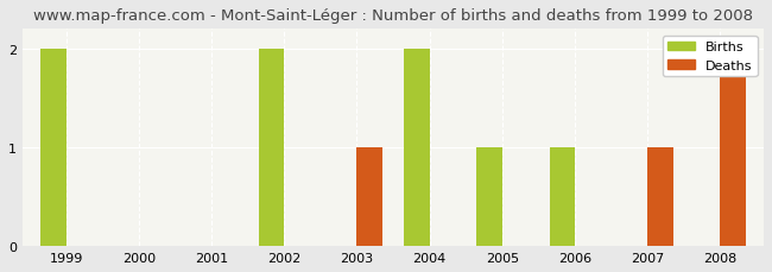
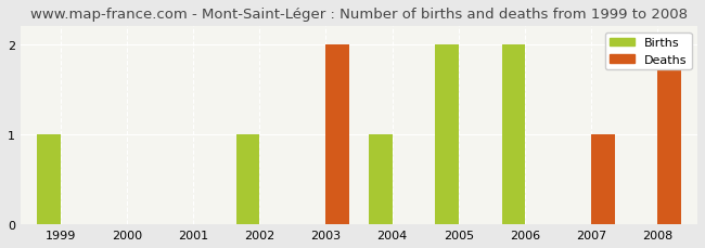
Births/1999: 2 -> 1
Births/2002: 2 -> 1
Deaths/2003: 1 -> 2
Births/2004: 2 -> 1
Births/2005: 1 -> 2
Births/2006: 1 -> 2
